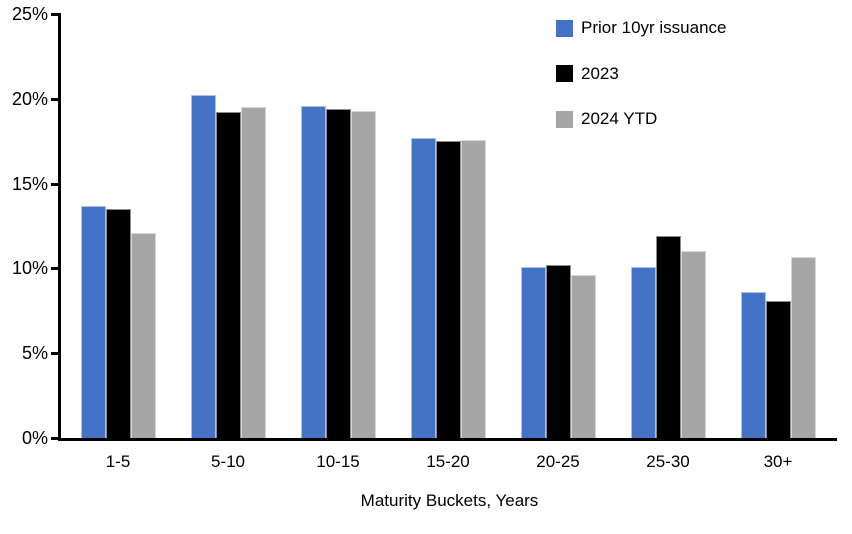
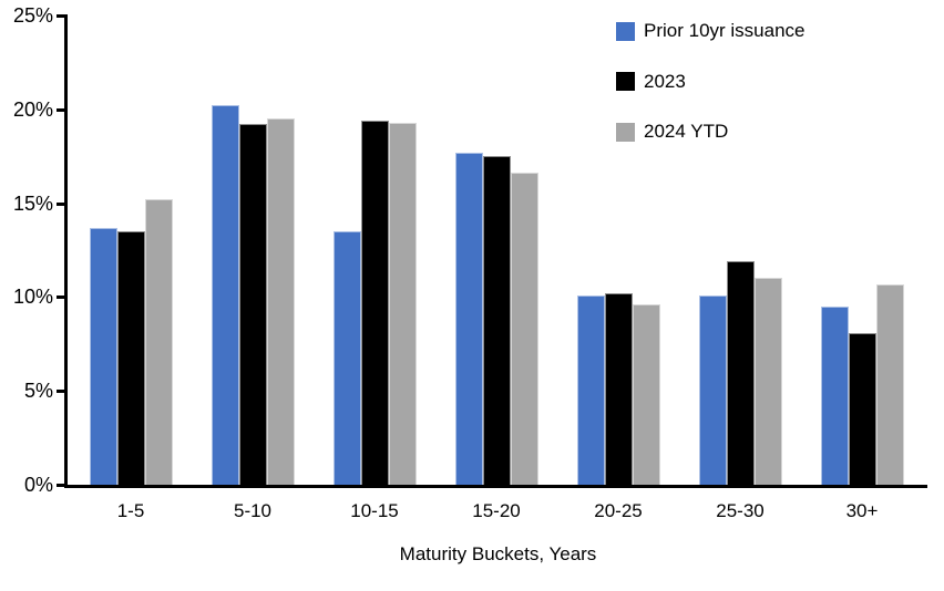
2024 YTD/1-5: 12.1% -> 15.2%
Prior 10yr issuance/10-15: 19.6% -> 13.5%
2024 YTD/15-20: 17.6% -> 16.6%
Prior 10yr issuance/30+: 8.6% -> 9.5%
